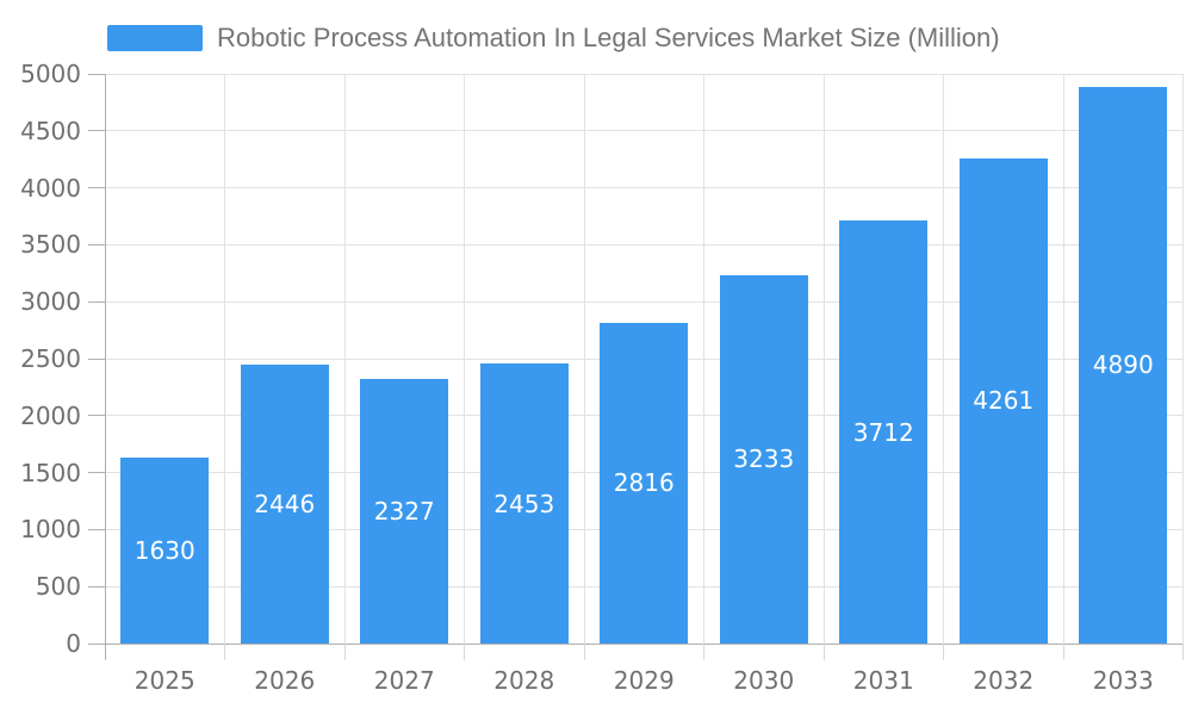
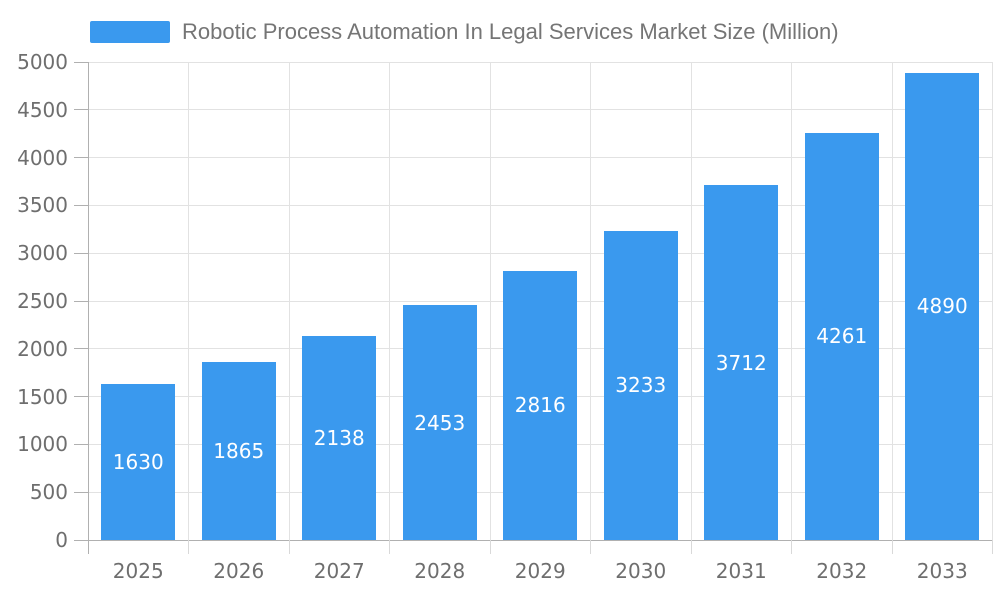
2026: 2446 -> 1865
2027: 2327 -> 2138
